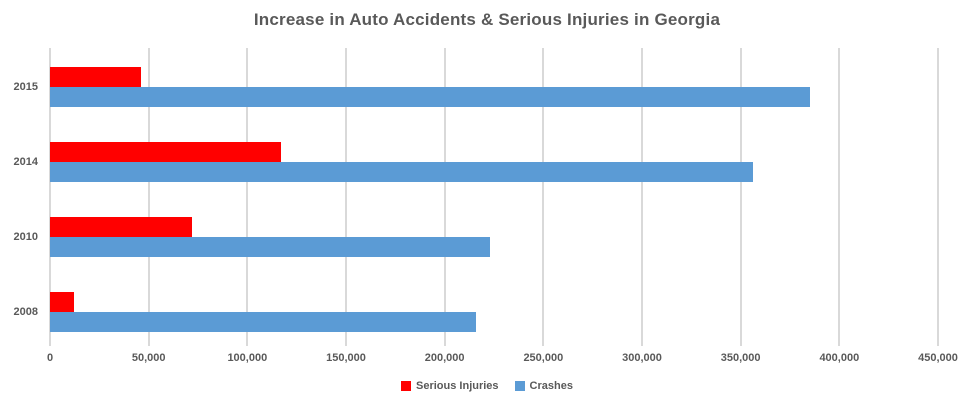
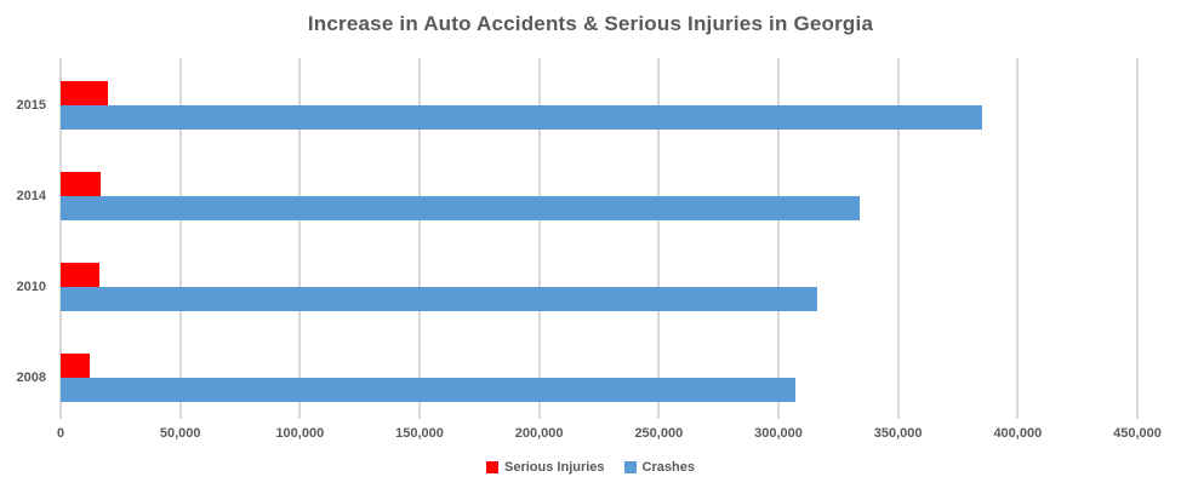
Serious Injuries/2015: 46000 -> 20000
Serious Injuries/2014: 117000 -> 16000
Crashes/2014: 356000 -> 334000
Serious Injuries/2010: 72000 -> 16000
Crashes/2010: 223000 -> 316000
Crashes/2008: 216000 -> 307000
